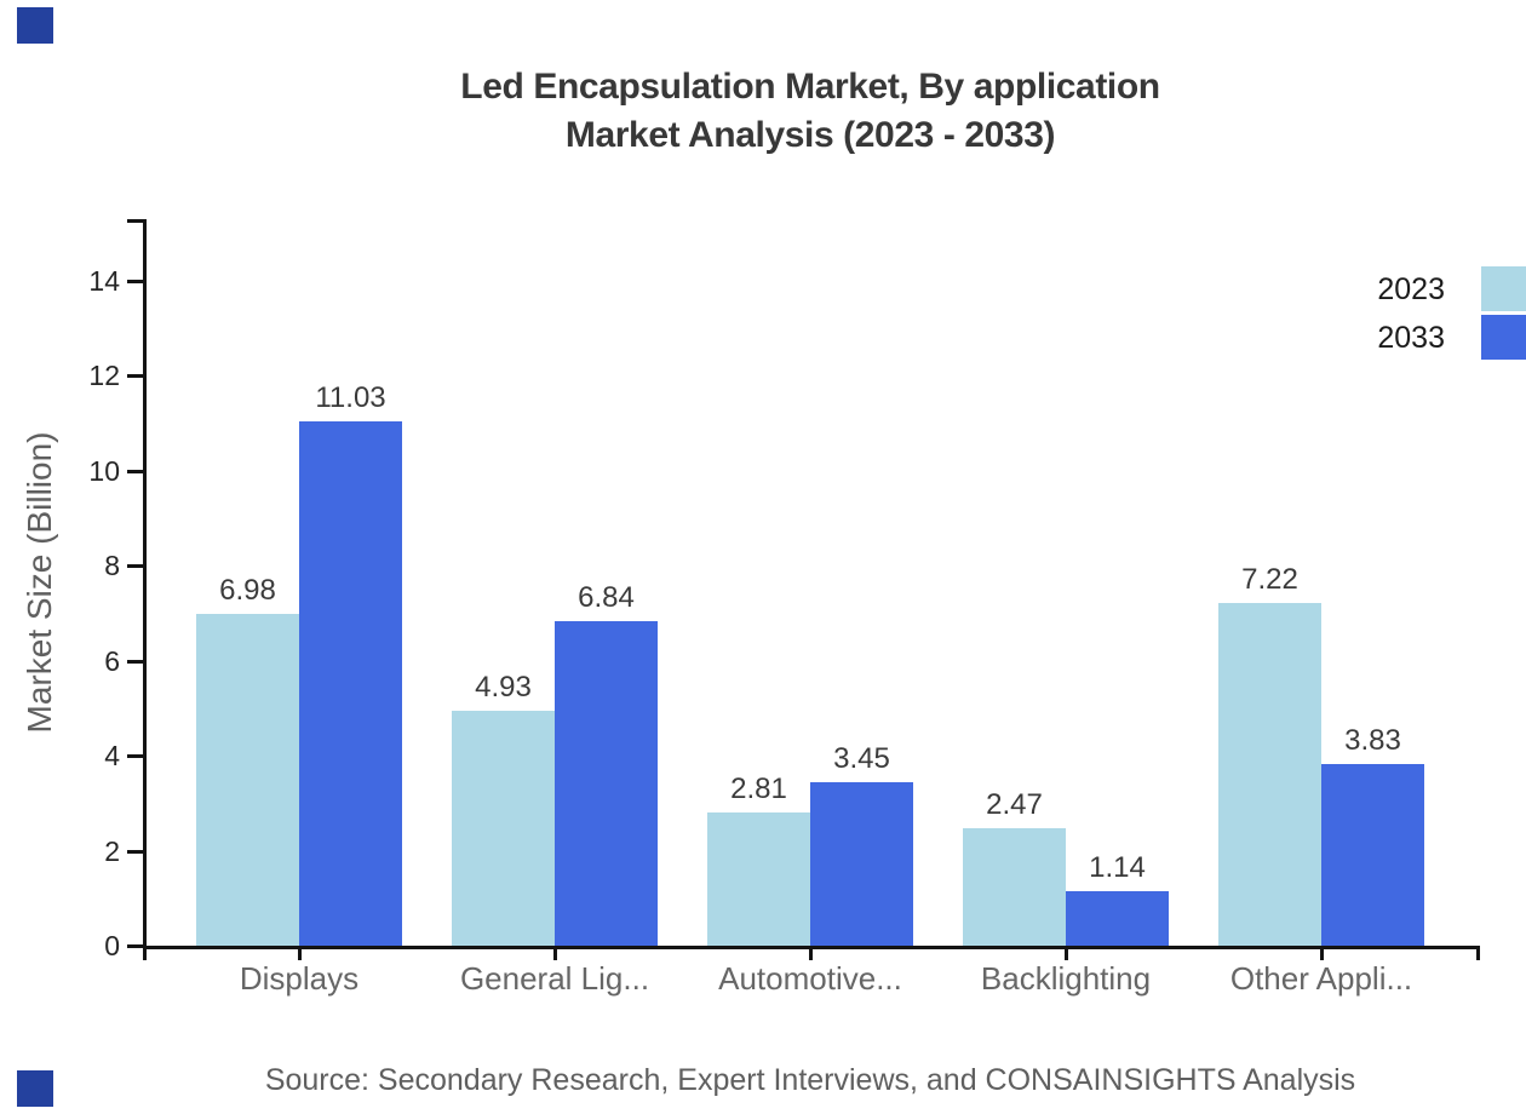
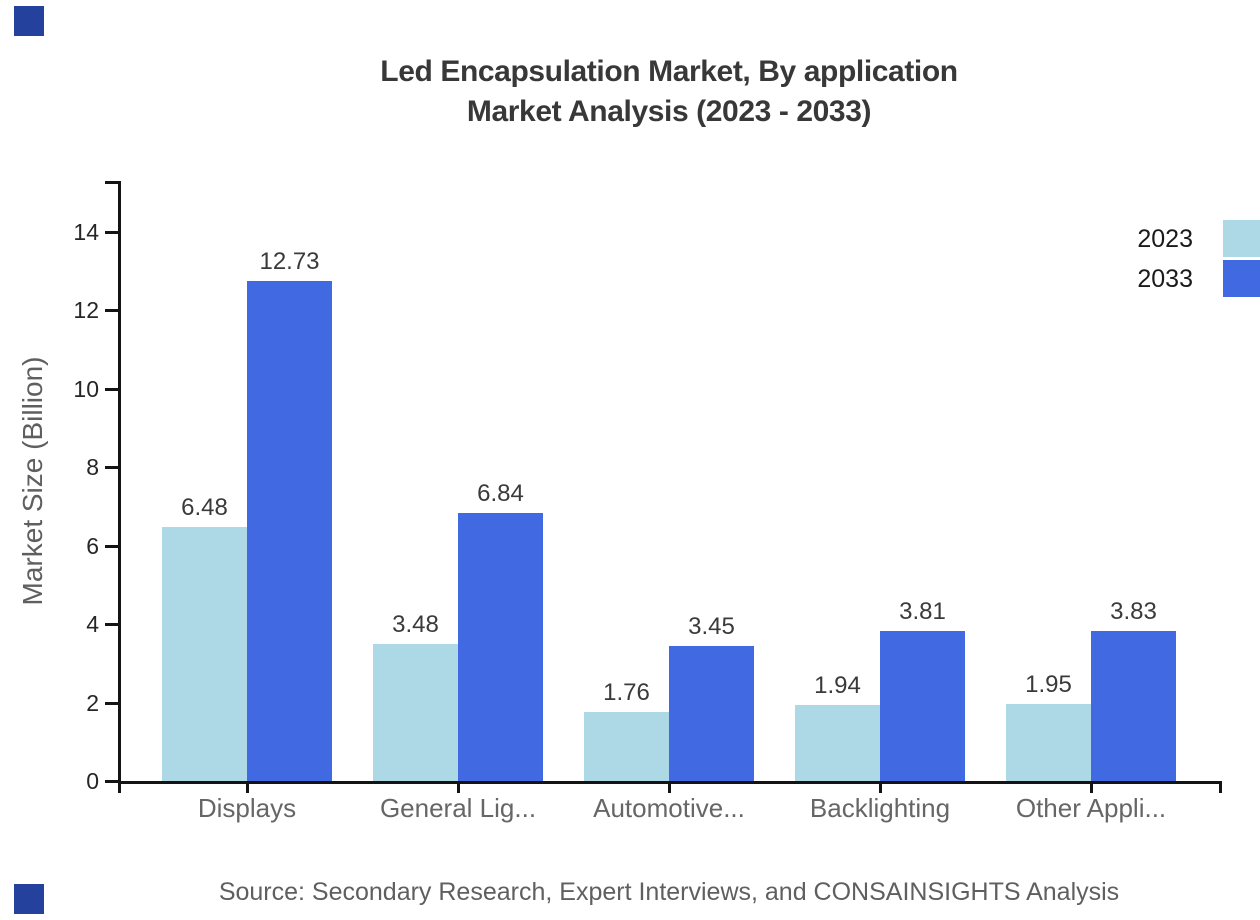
2023/Displays: 6.98 -> 6.48
2033/Displays: 11.03 -> 12.73
2023/General Lig...: 4.93 -> 3.48
2023/Automotive...: 2.81 -> 1.76
2023/Backlighting: 2.47 -> 1.94
2033/Backlighting: 1.14 -> 3.81
2023/Other Appli...: 7.22 -> 1.95
